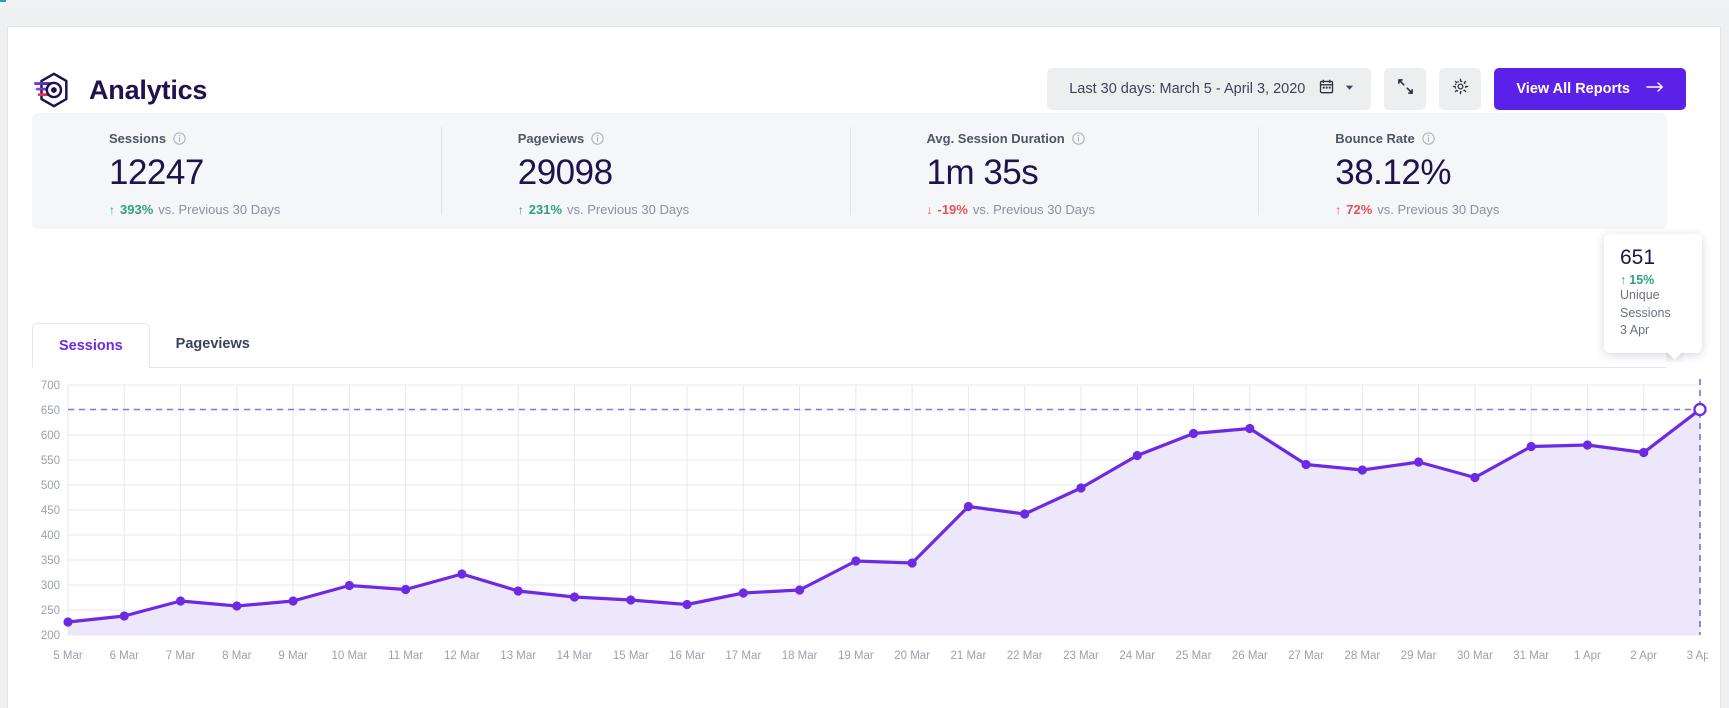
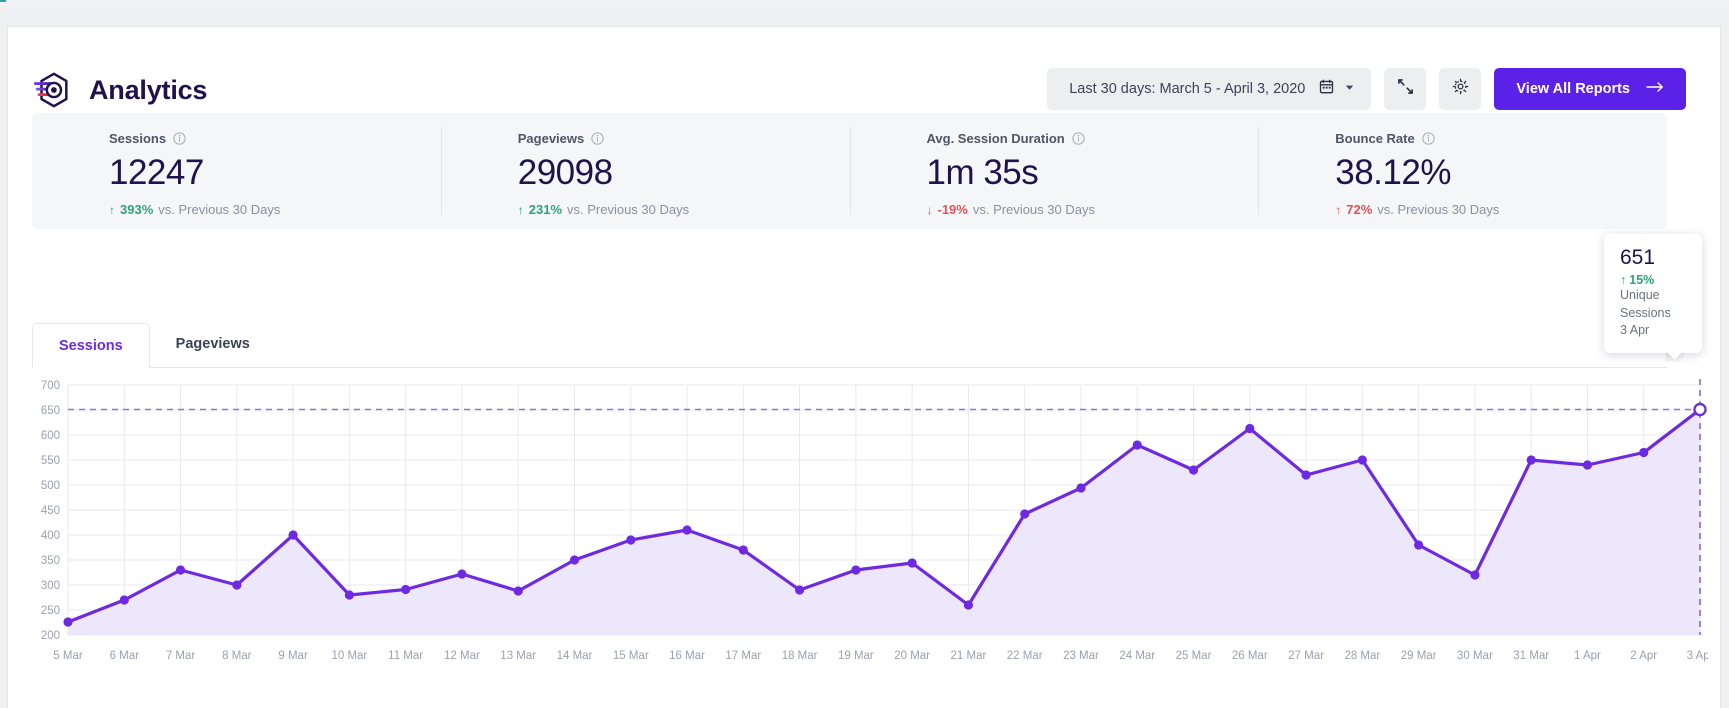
6 Mar: 240 -> 270
7 Mar: 270 -> 330
8 Mar: 260 -> 300
9 Mar: 270 -> 400
10 Mar: 300 -> 280
14 Mar: 280 -> 350
15 Mar: 270 -> 390
16 Mar: 260 -> 410
17 Mar: 280 -> 370
19 Mar: 350 -> 330
21 Mar: 460 -> 260
24 Mar: 560 -> 580
25 Mar: 600 -> 530
27 Mar: 540 -> 520
28 Mar: 530 -> 550
29 Mar: 550 -> 380
30 Mar: 520 -> 320
31 Mar: 580 -> 550
1 Apr: 580 -> 540
